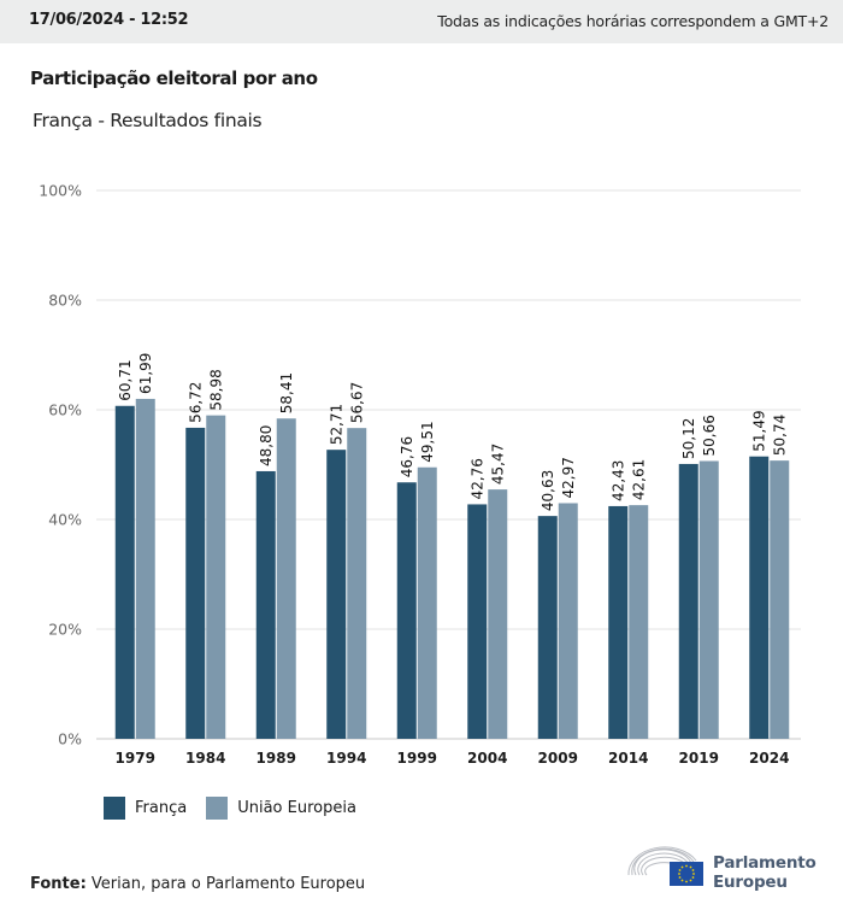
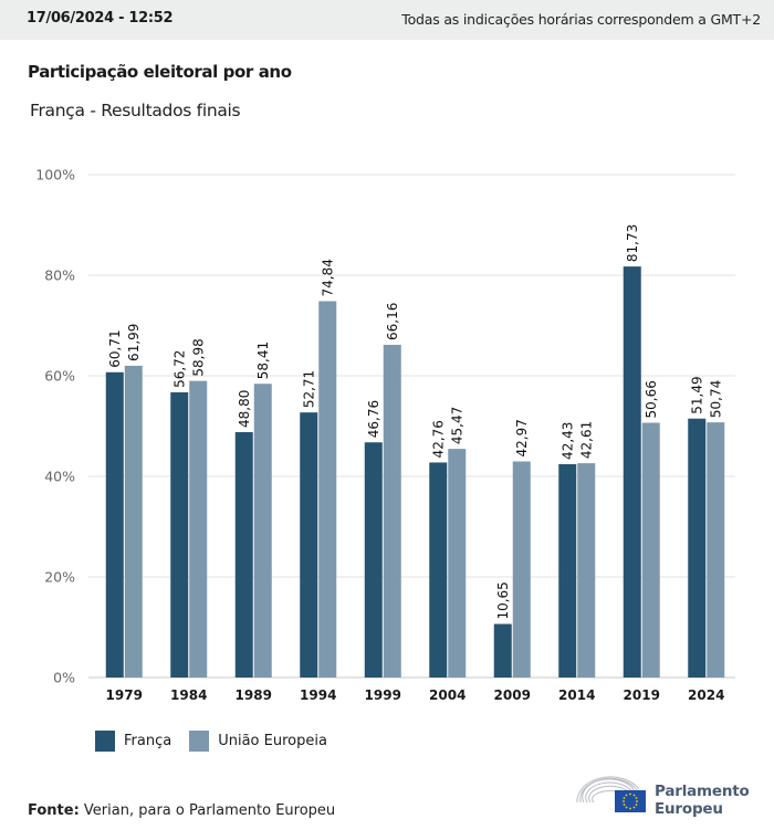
União Europeia/1994: 56,67 -> 74,84
União Europeia/1999: 49,51 -> 66,16
França/2009: 40,63 -> 10,65
França/2019: 50,12 -> 81,73
